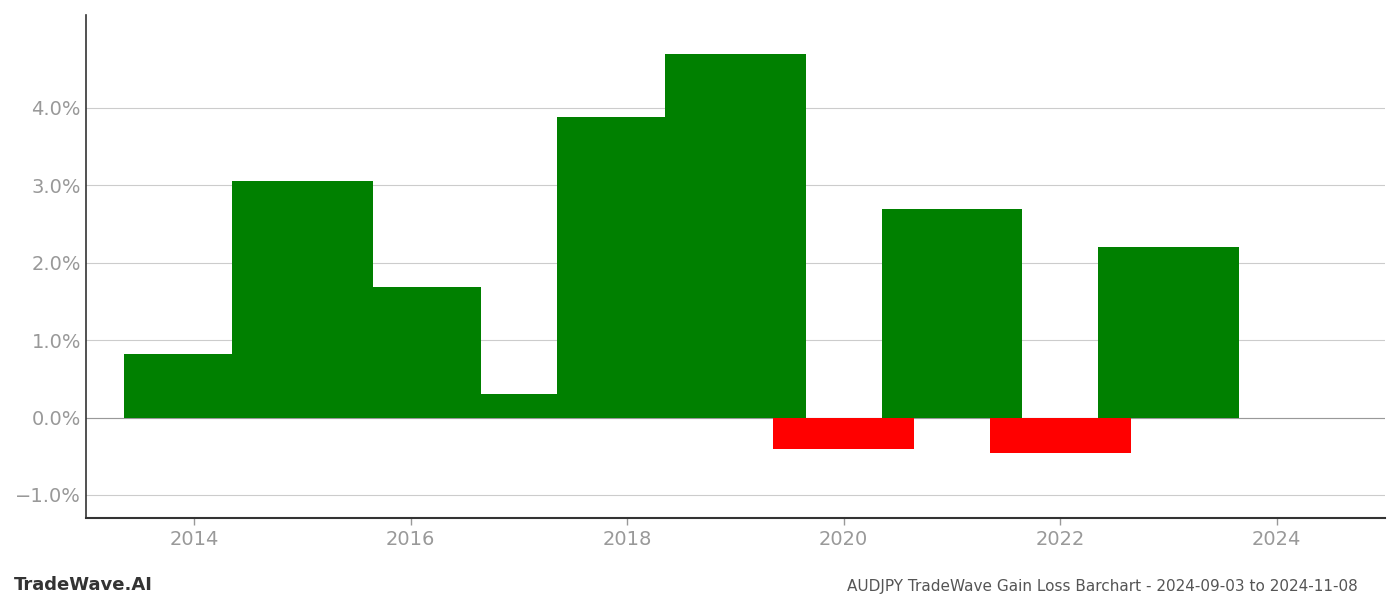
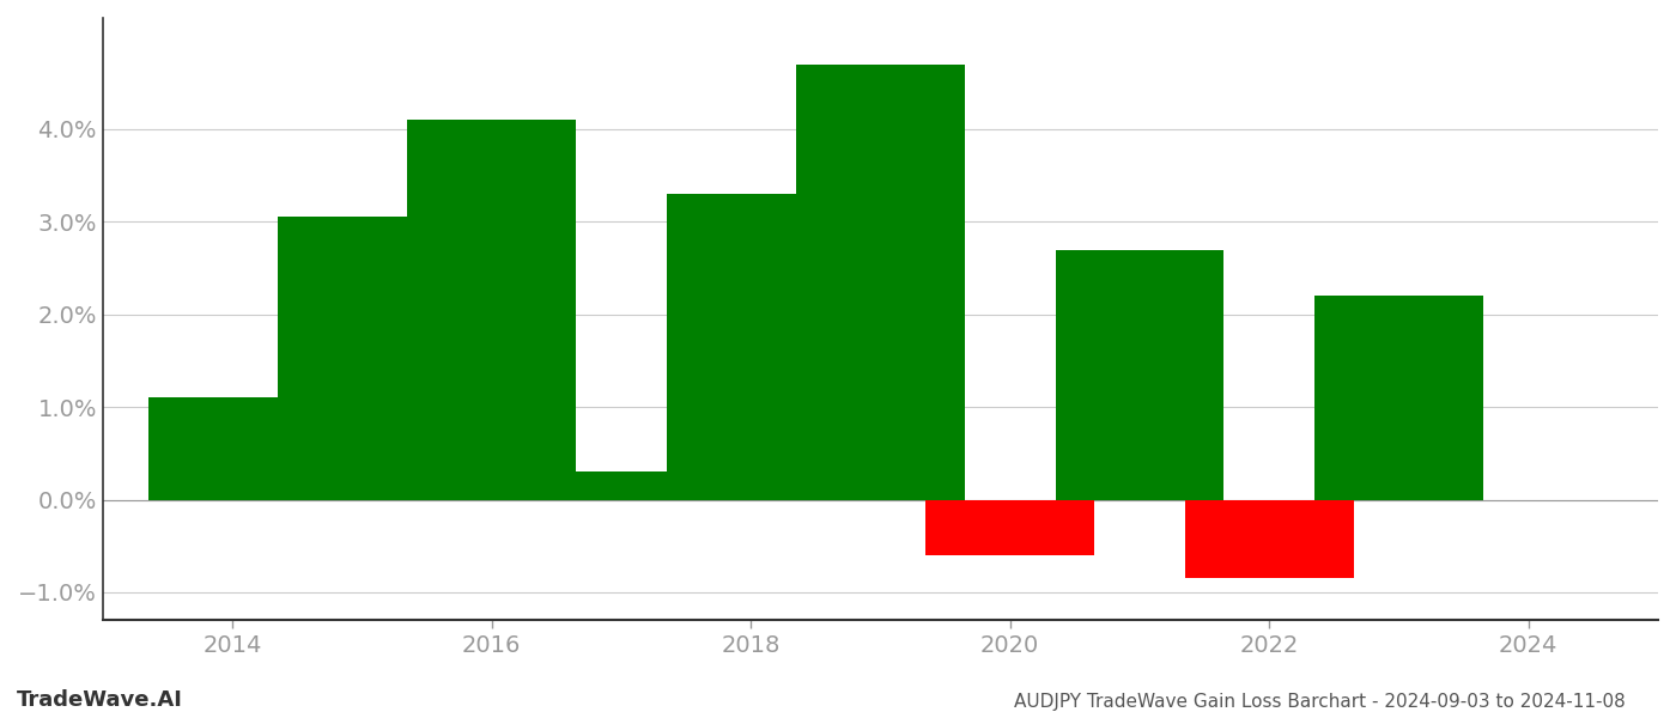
2014: 0.82% -> 1.10%
2016: 1.68% -> 4.10%
2018: 3.88% -> 3.30%
2020: -0.40% -> -0.60%
2022: -0.46% -> -0.85%
